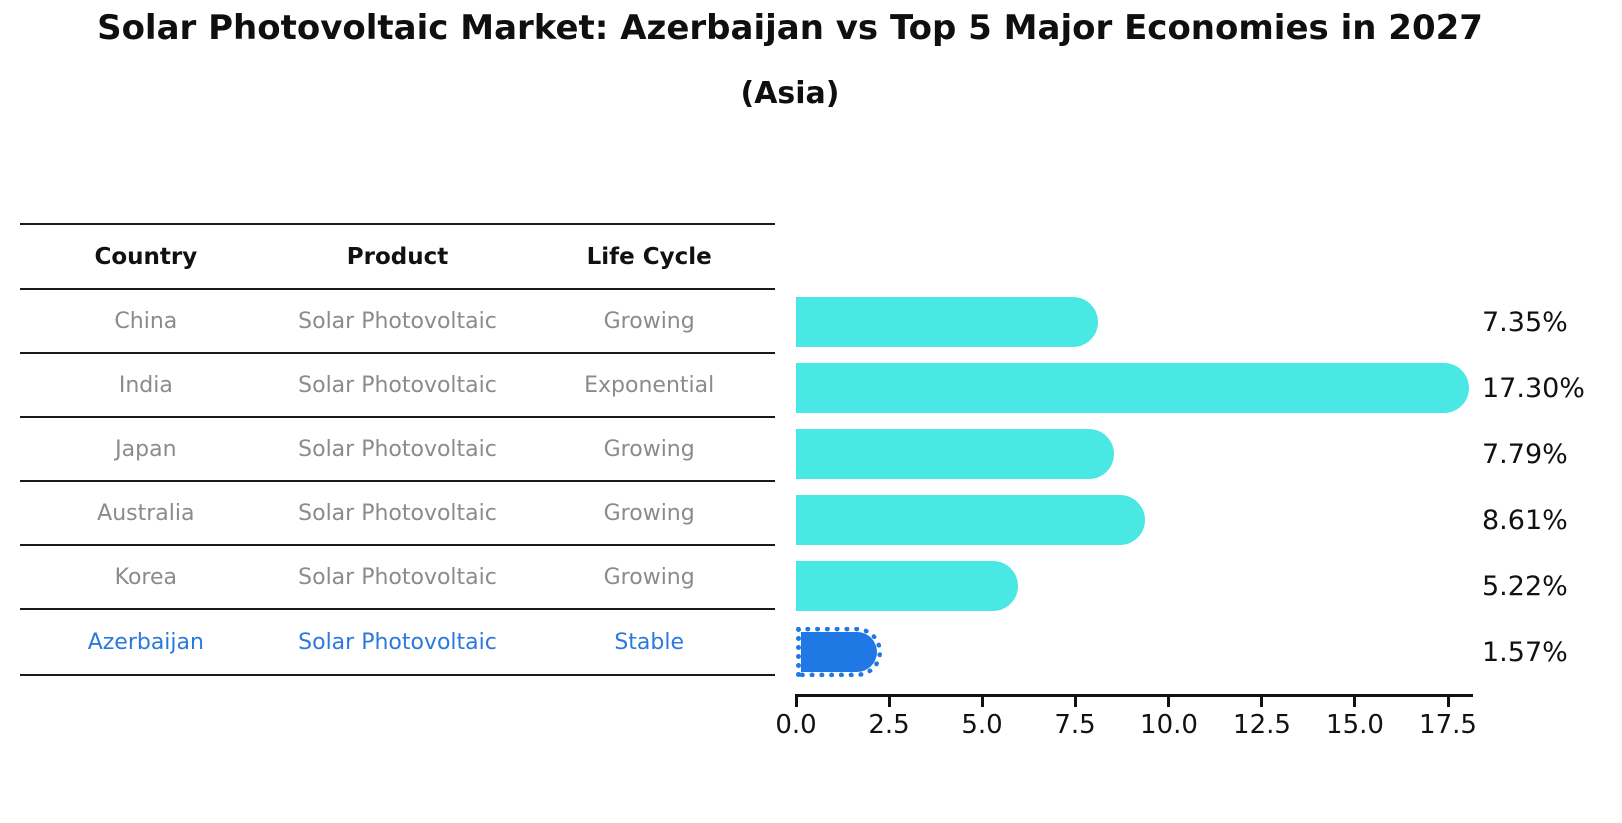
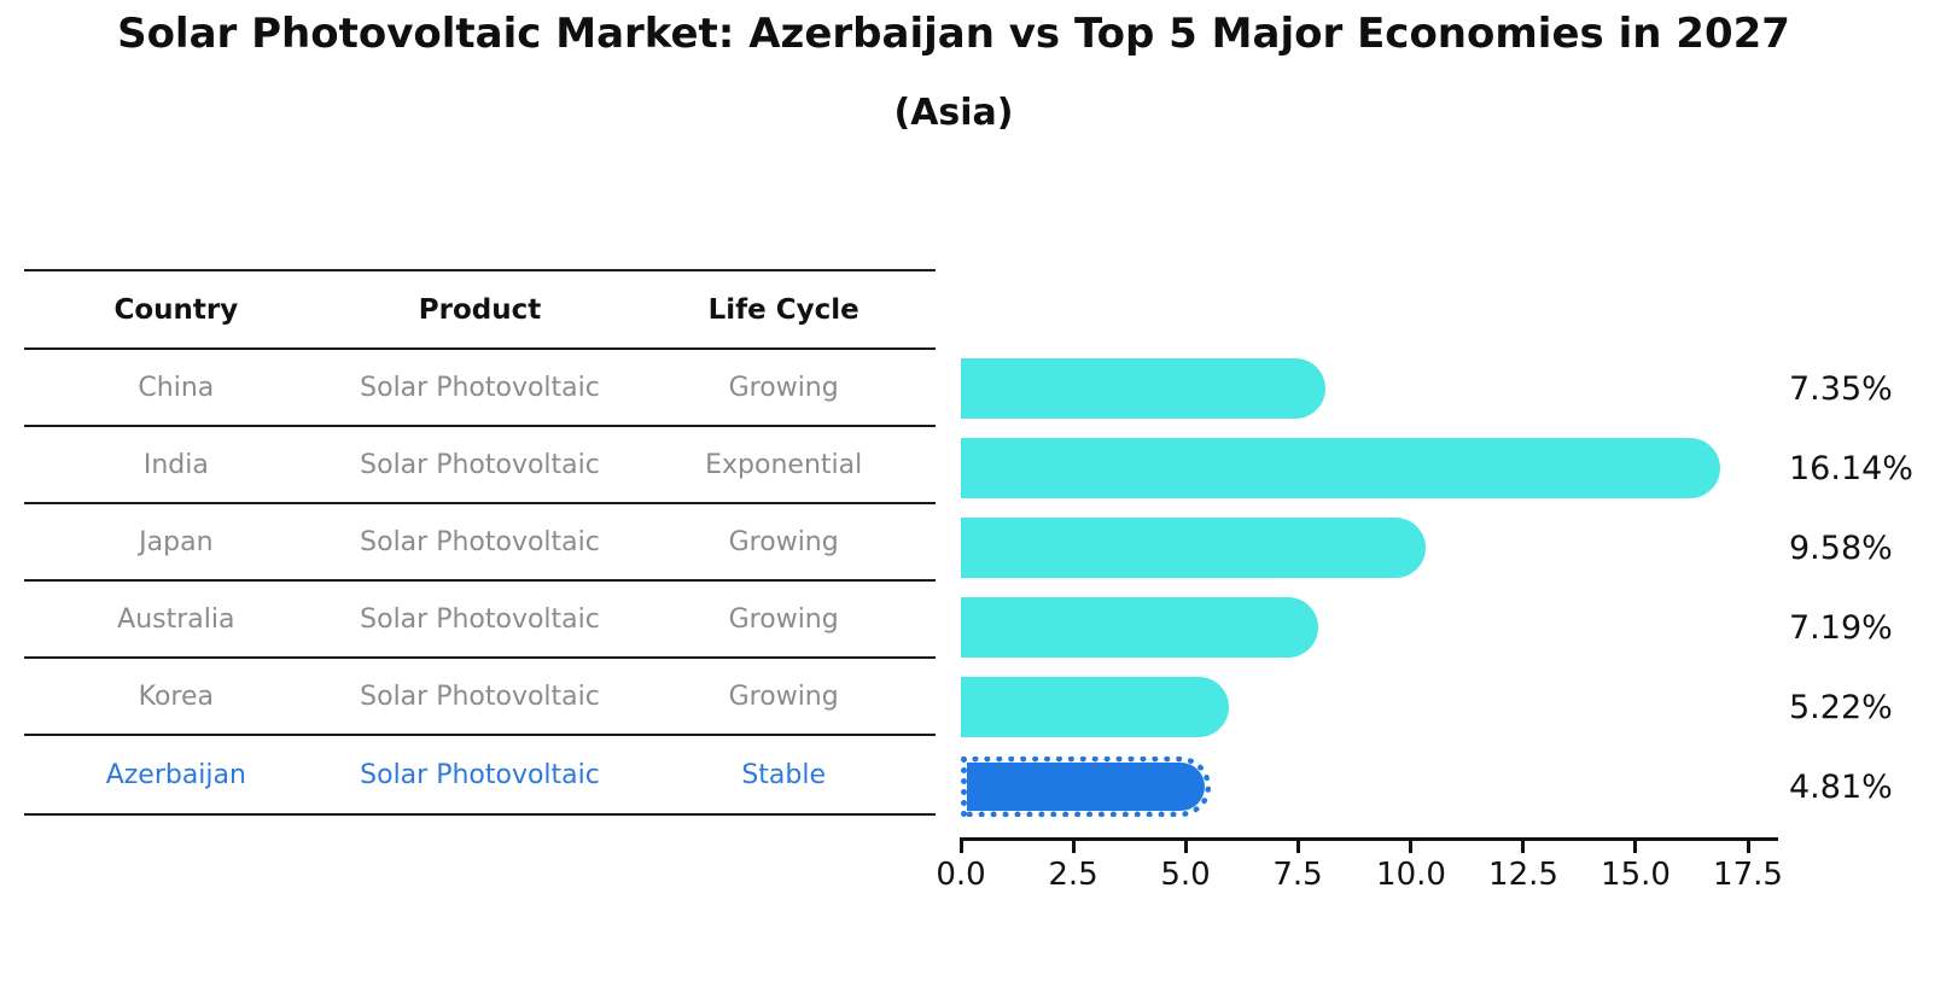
India: 17.30% -> 16.14%
Japan: 7.79% -> 9.58%
Australia: 8.61% -> 7.19%
Azerbaijan: 1.57% -> 4.81%
